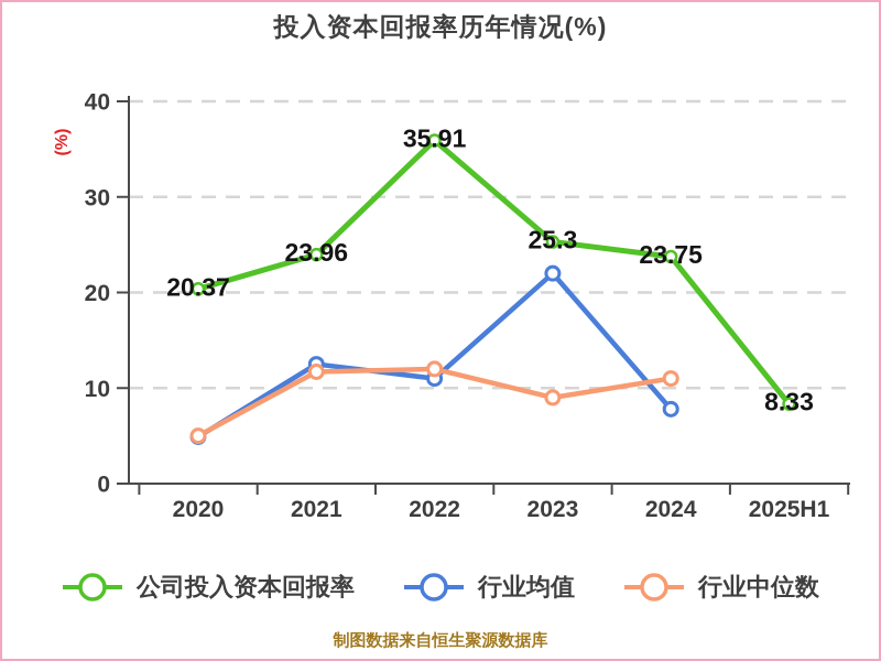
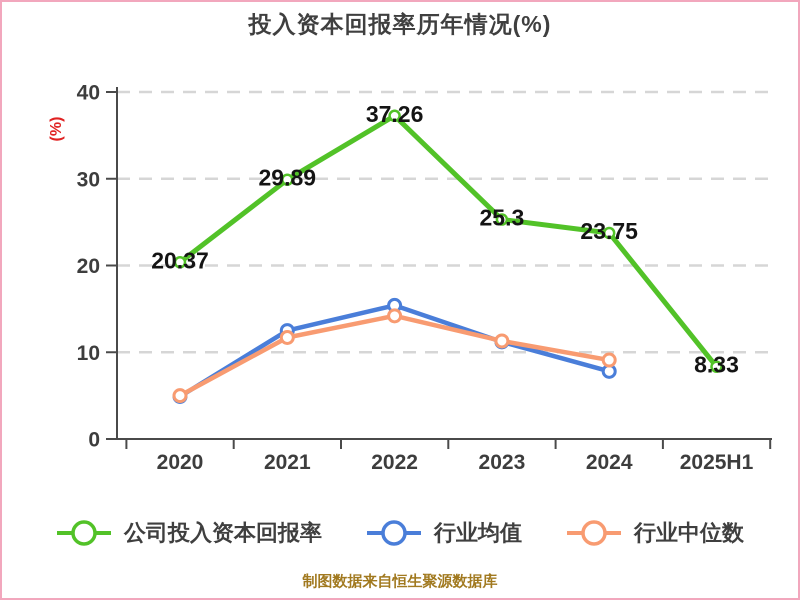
公司投入资本回报率/2021: 23.96 -> 29.89
公司投入资本回报率/2022: 35.91 -> 37.26
行业均值/2022: 11 -> 15
行业中位数/2022: 12 -> 14
行业均值/2023: 22 -> 11
行业中位数/2023: 9 -> 11
行业中位数/2024: 11 -> 9
